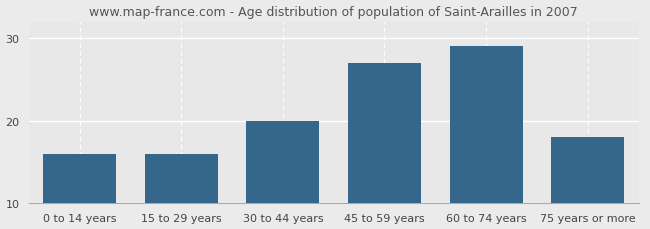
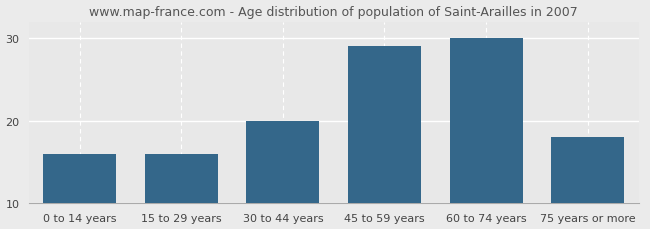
45 to 59 years: 27 -> 29
60 to 74 years: 29 -> 30
